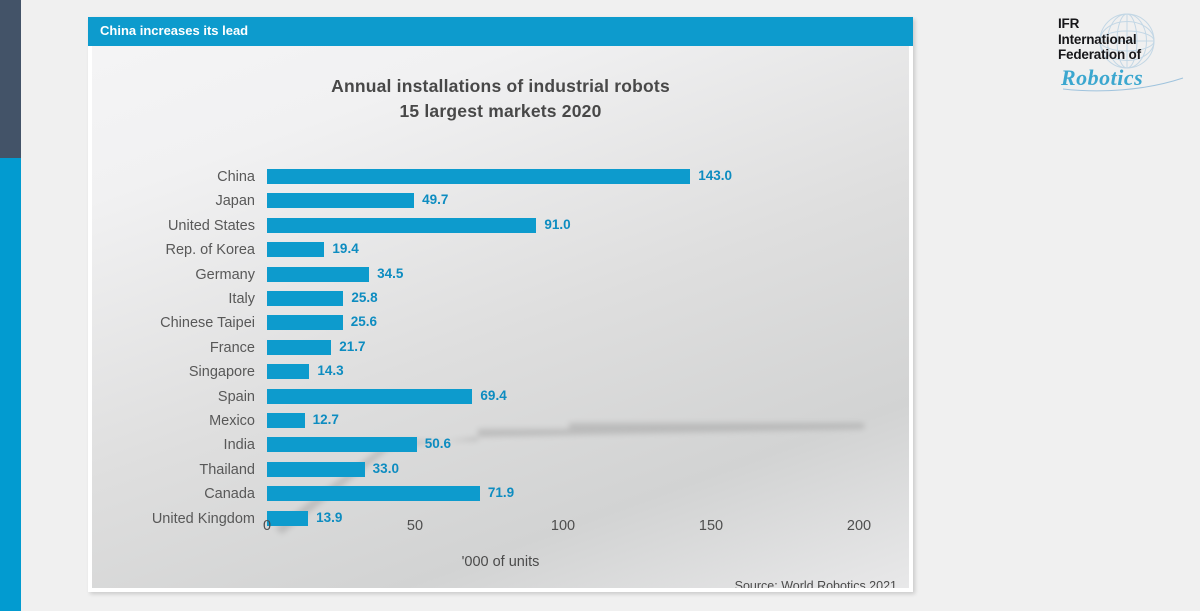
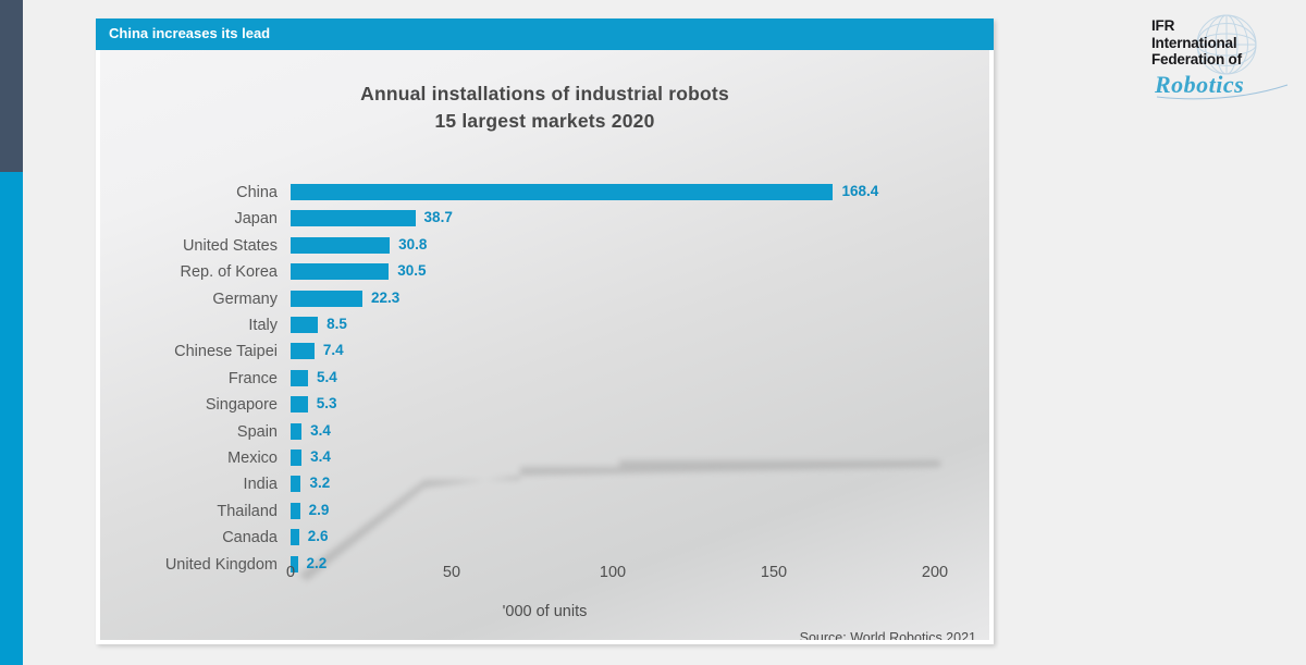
China: 143.0 -> 168.4
Japan: 49.7 -> 38.7
United States: 91.0 -> 30.8
Rep. of Korea: 19.4 -> 30.5
Germany: 34.5 -> 22.3
Italy: 25.8 -> 8.5
Chinese Taipei: 25.6 -> 7.4
France: 21.7 -> 5.4
Singapore: 14.3 -> 5.3
Spain: 69.4 -> 3.4
Mexico: 12.7 -> 3.4
India: 50.6 -> 3.2
Thailand: 33.0 -> 2.9
Canada: 71.9 -> 2.6
United Kingdom: 13.9 -> 2.2
